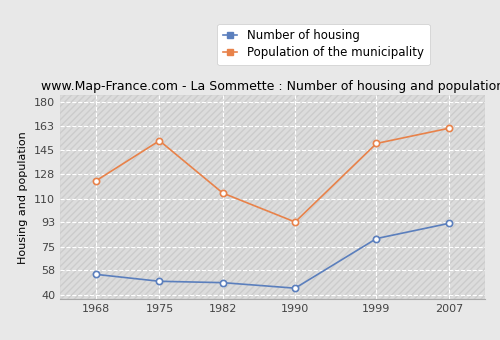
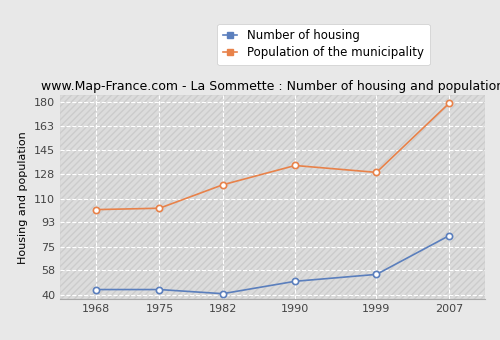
Number of housing/1968: 55 -> 44
Population of the municipality/1968: 123 -> 102
Number of housing/1975: 50 -> 44
Population of the municipality/1975: 152 -> 103
Number of housing/1982: 49 -> 41
Population of the municipality/1982: 114 -> 120
Number of housing/1990: 45 -> 50
Population of the municipality/1990: 93 -> 134
Number of housing/1999: 81 -> 55
Population of the municipality/1999: 150 -> 129
Number of housing/2007: 92 -> 83
Population of the municipality/2007: 161 -> 179
